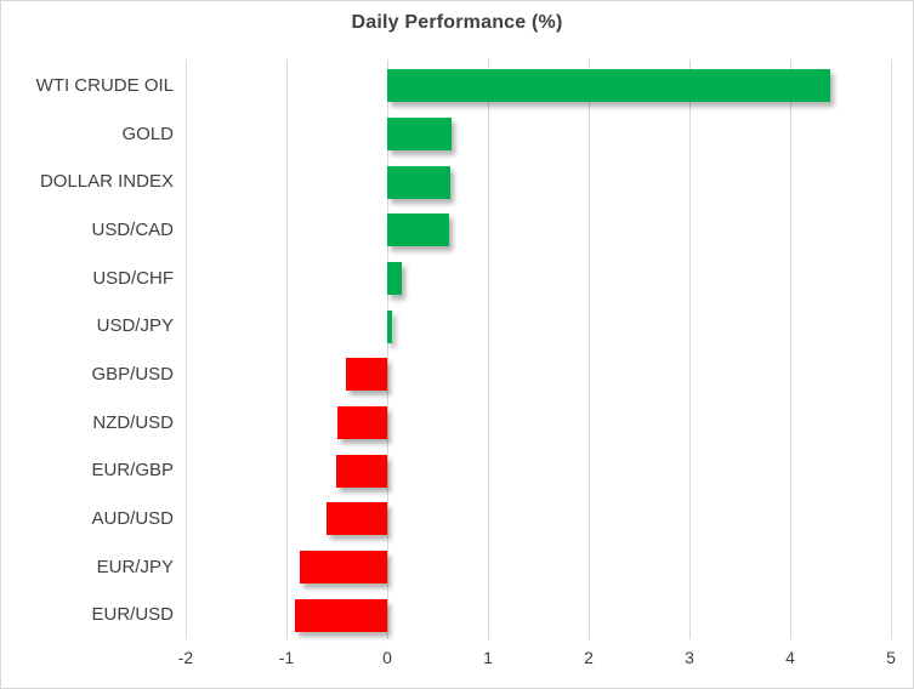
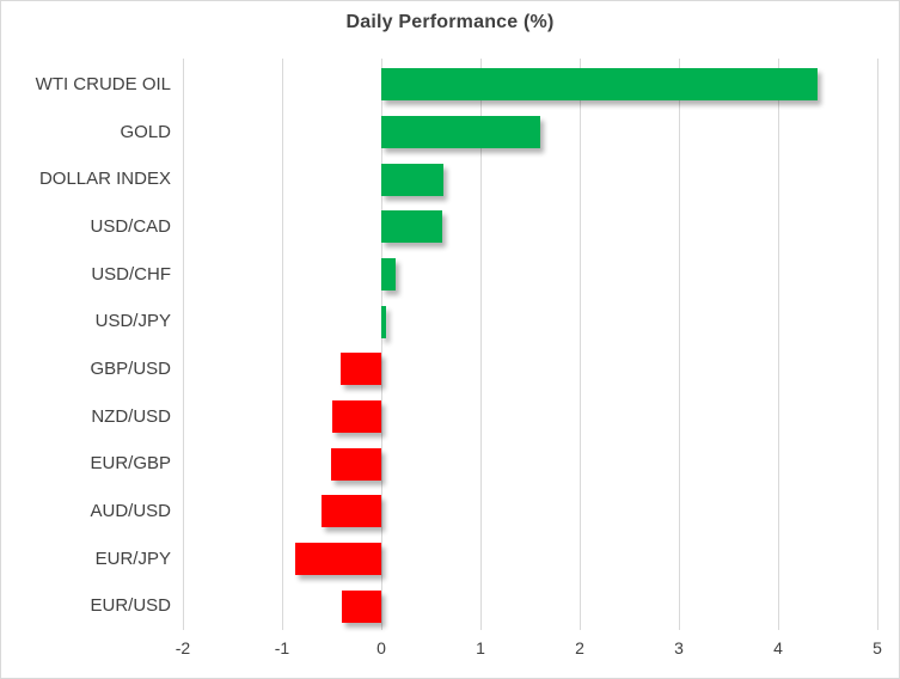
GOLD: 0.6 -> 1.6
EUR/USD: -0.9 -> -0.4
